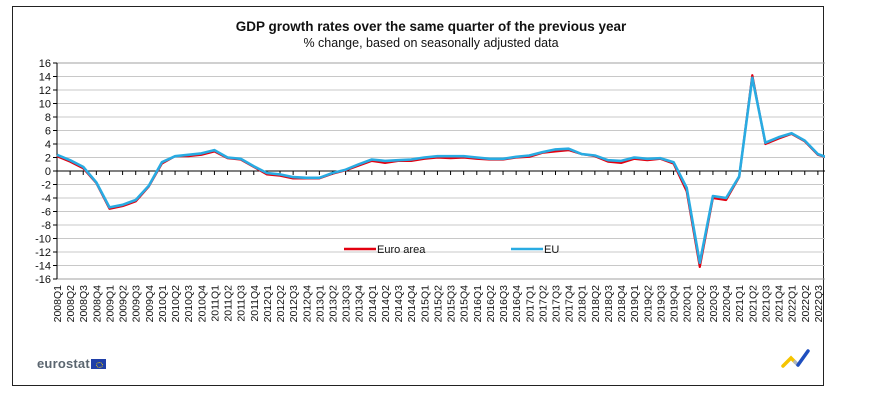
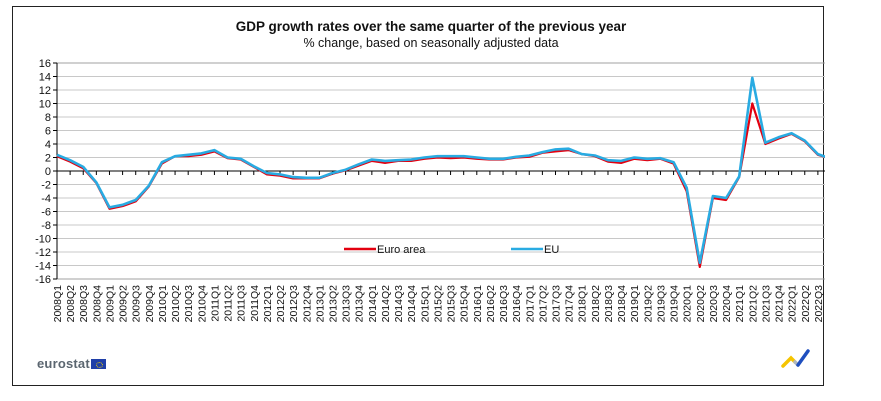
Euro area/2021Q2: 14 -> 10
